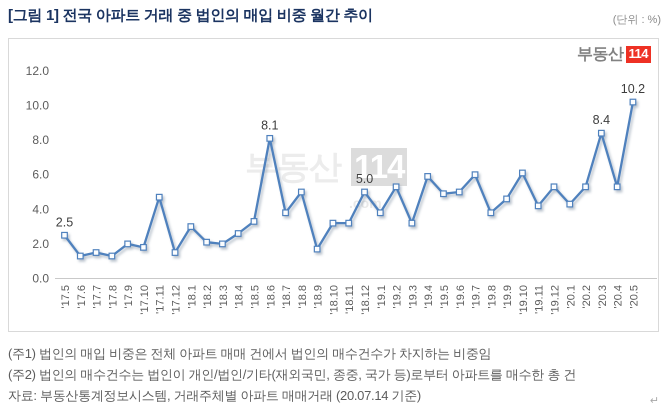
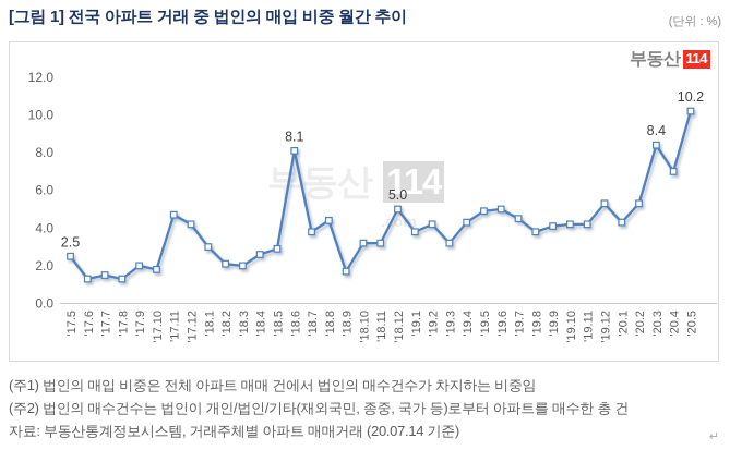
'17.12: 1.5 -> 4.2
'18.5: 3.3 -> 2.9
'18.8: 5.0 -> 4.4
'19.2: 5.3 -> 4.2
'19.4: 5.9 -> 4.3
'19.7: 6.0 -> 4.5
'19.9: 4.6 -> 4.1
'19.10: 6.1 -> 4.2
'20.4: 5.3 -> 7.0
